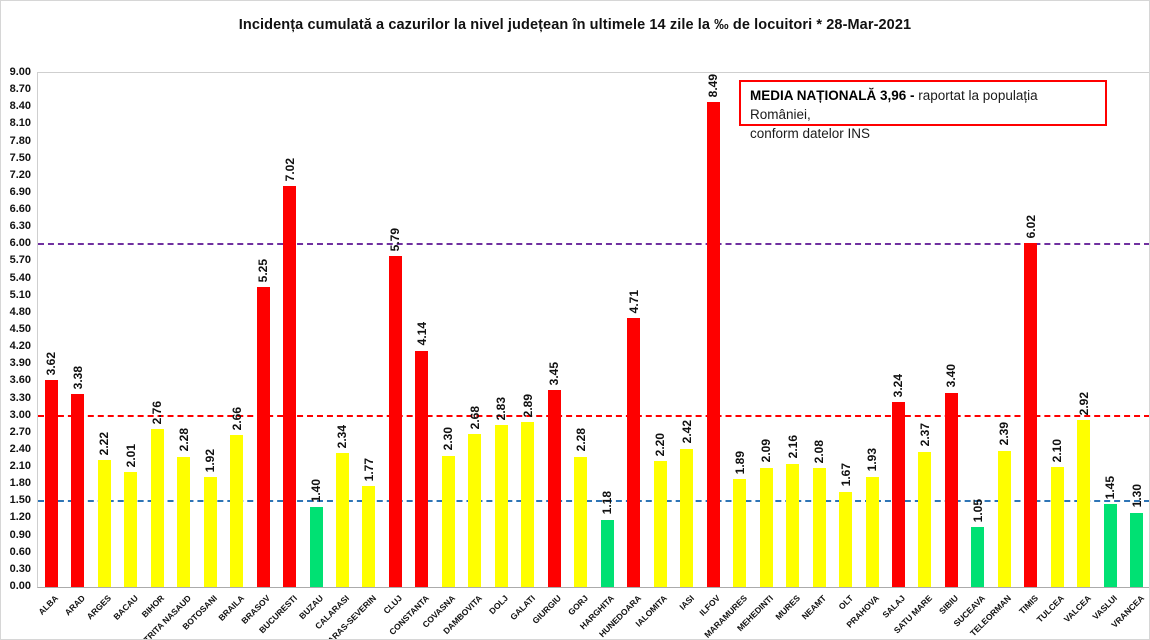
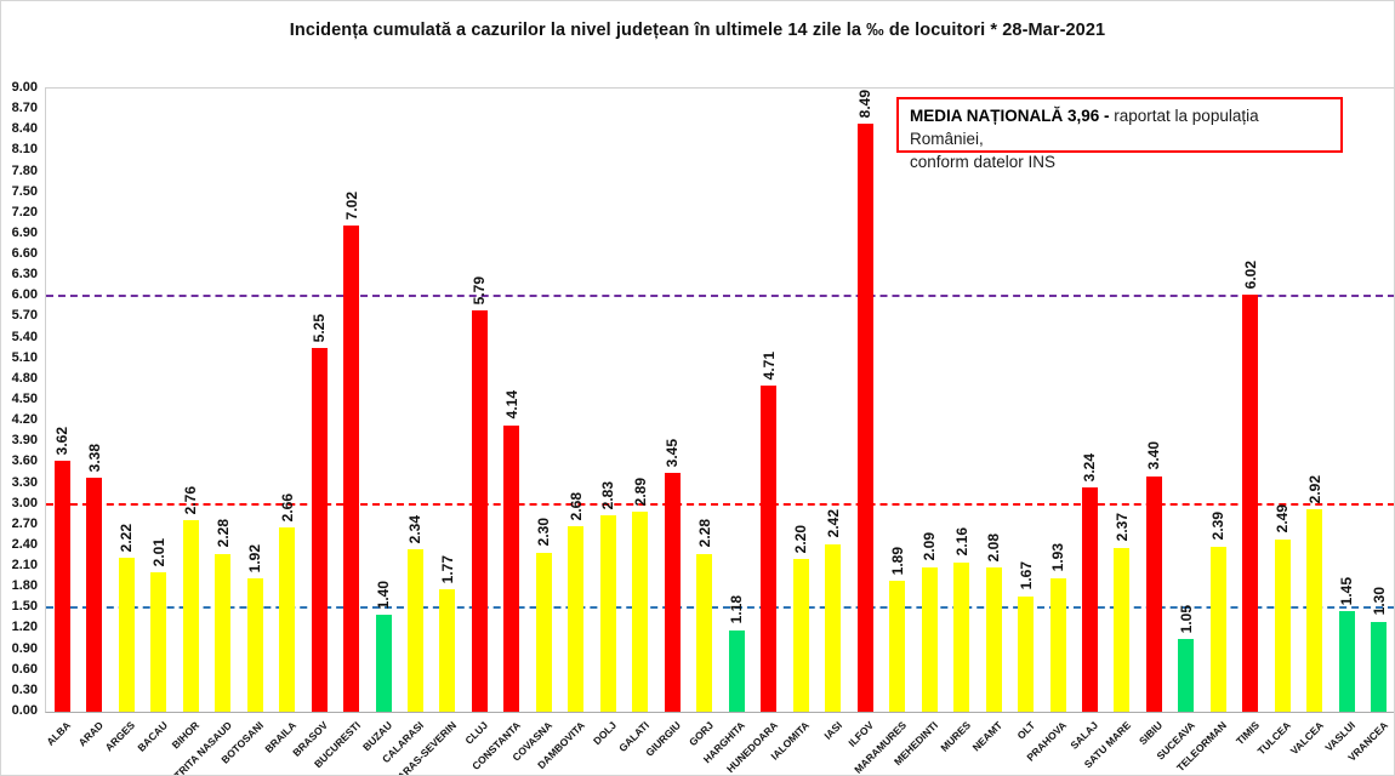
TULCEA: 2.10 -> 2.49
